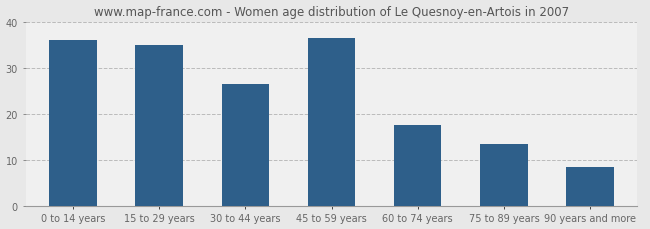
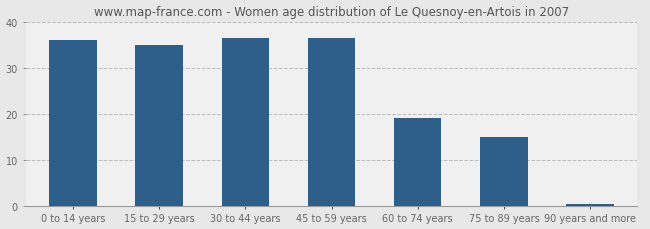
30 to 44 years: 26.5 -> 36.5
60 to 74 years: 17.5 -> 19.0
75 to 89 years: 13.5 -> 15.0
90 years and more: 8.5 -> 0.4
